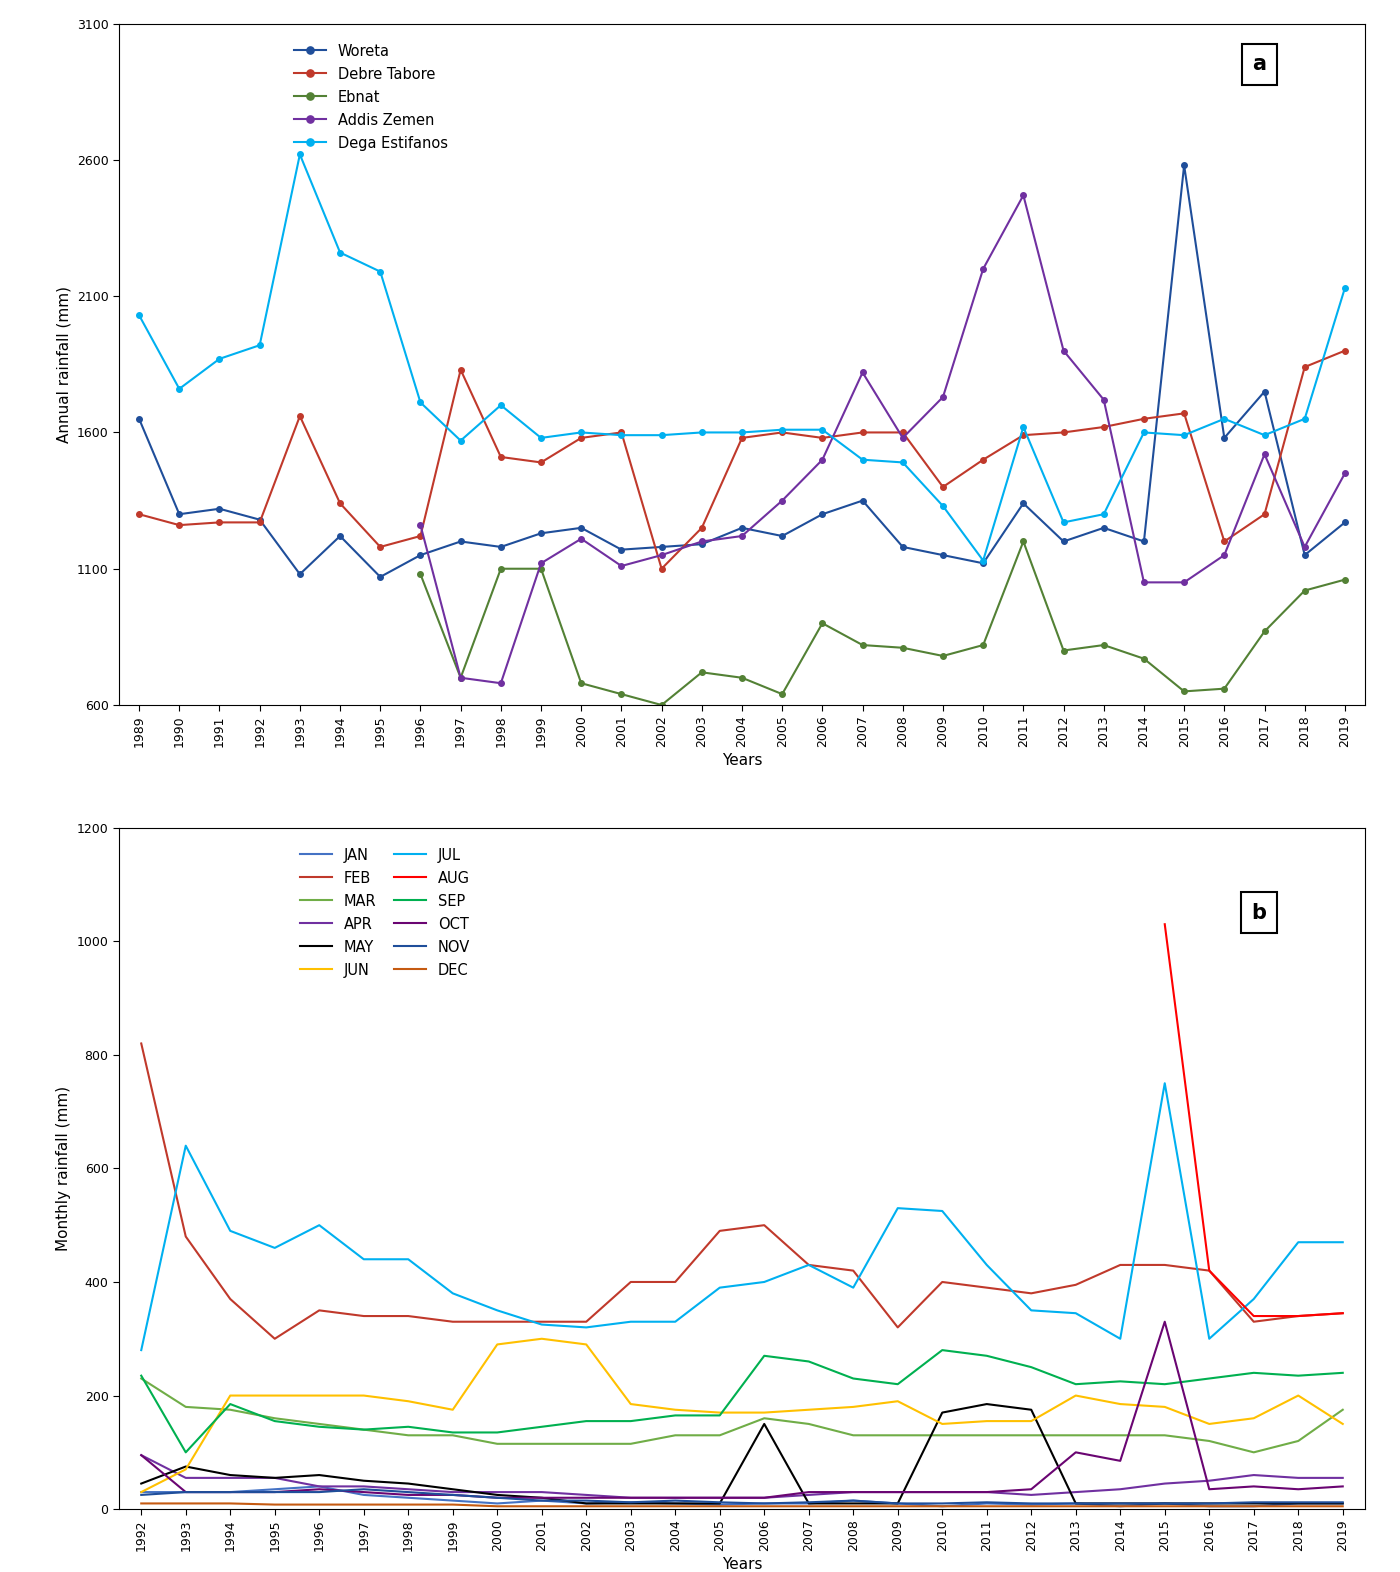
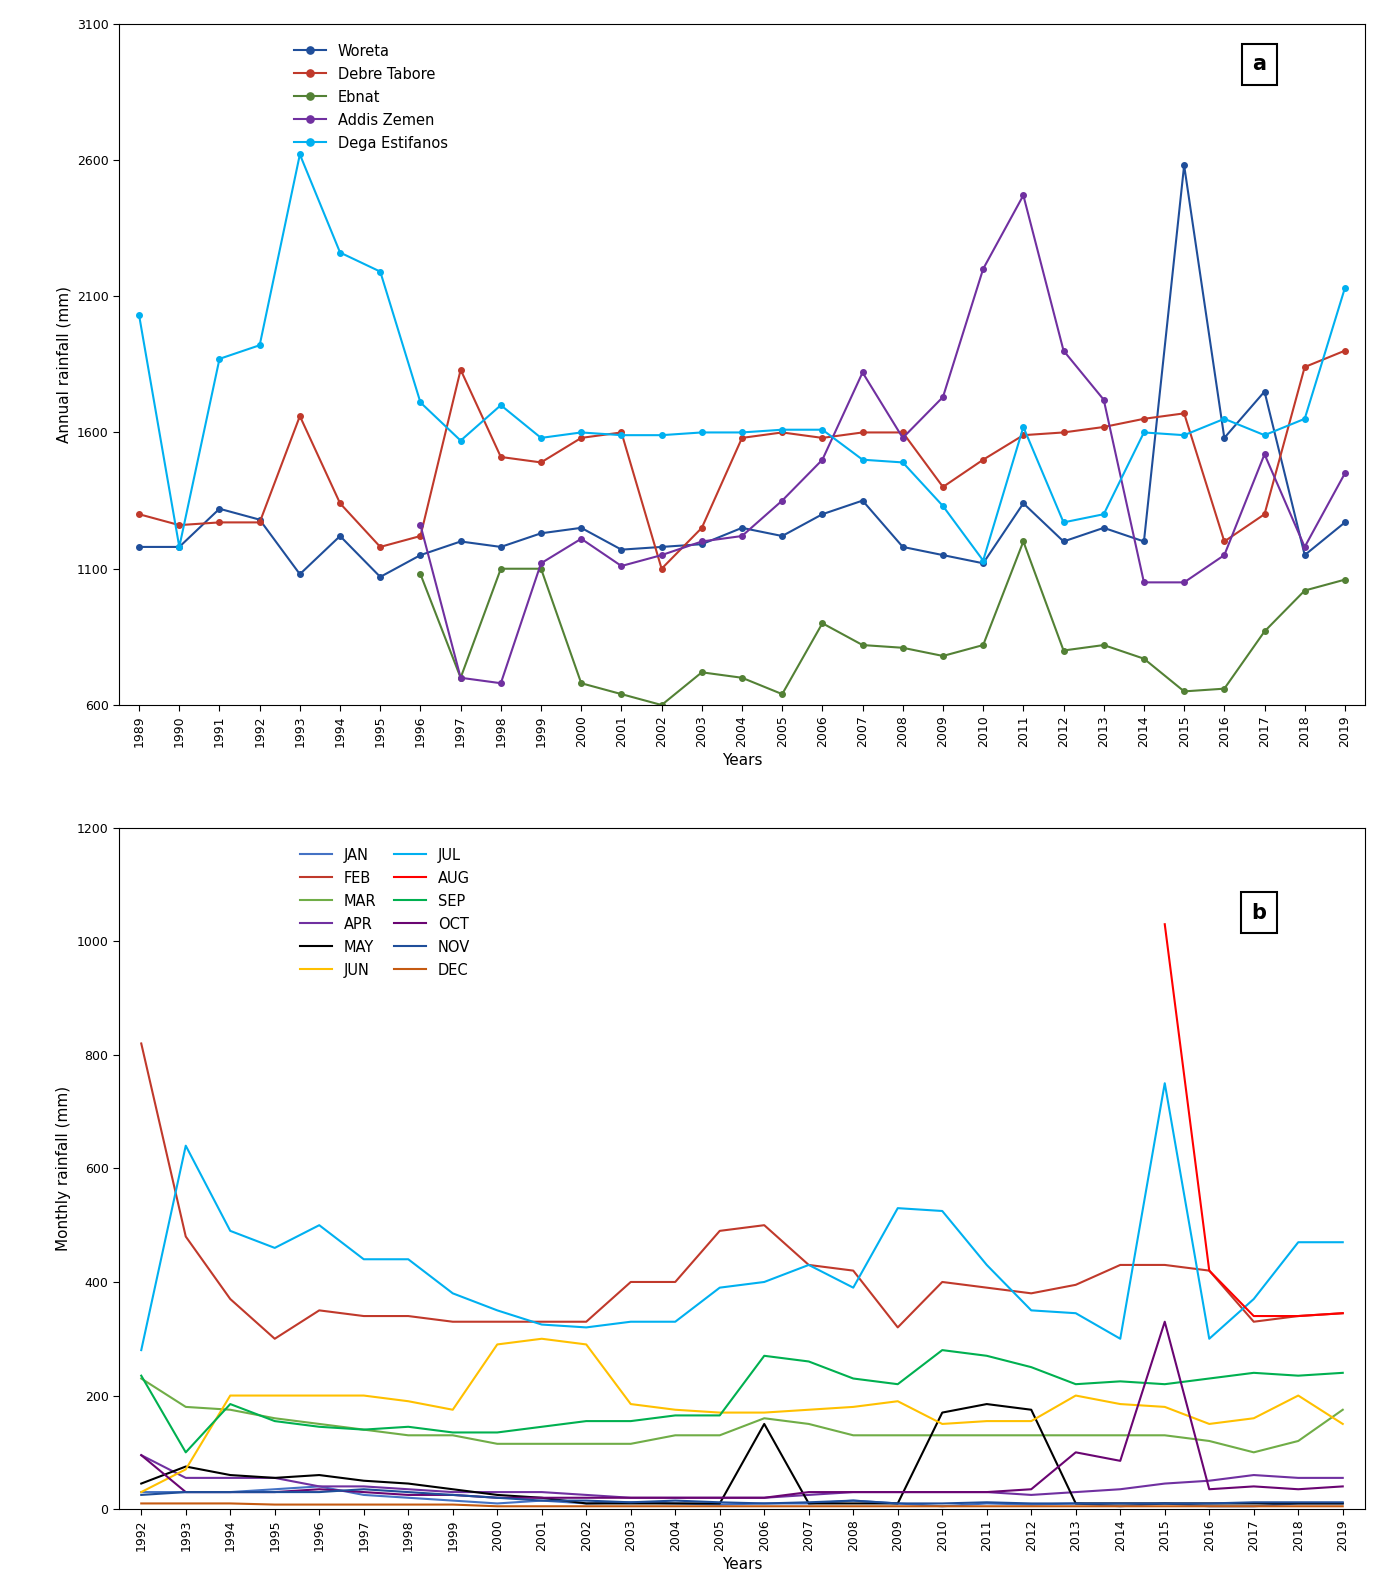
Woreta/1989: 1650 -> 1180
Woreta/1990: 1300 -> 1180
Dega Estifanos/1990: 1760 -> 1180
